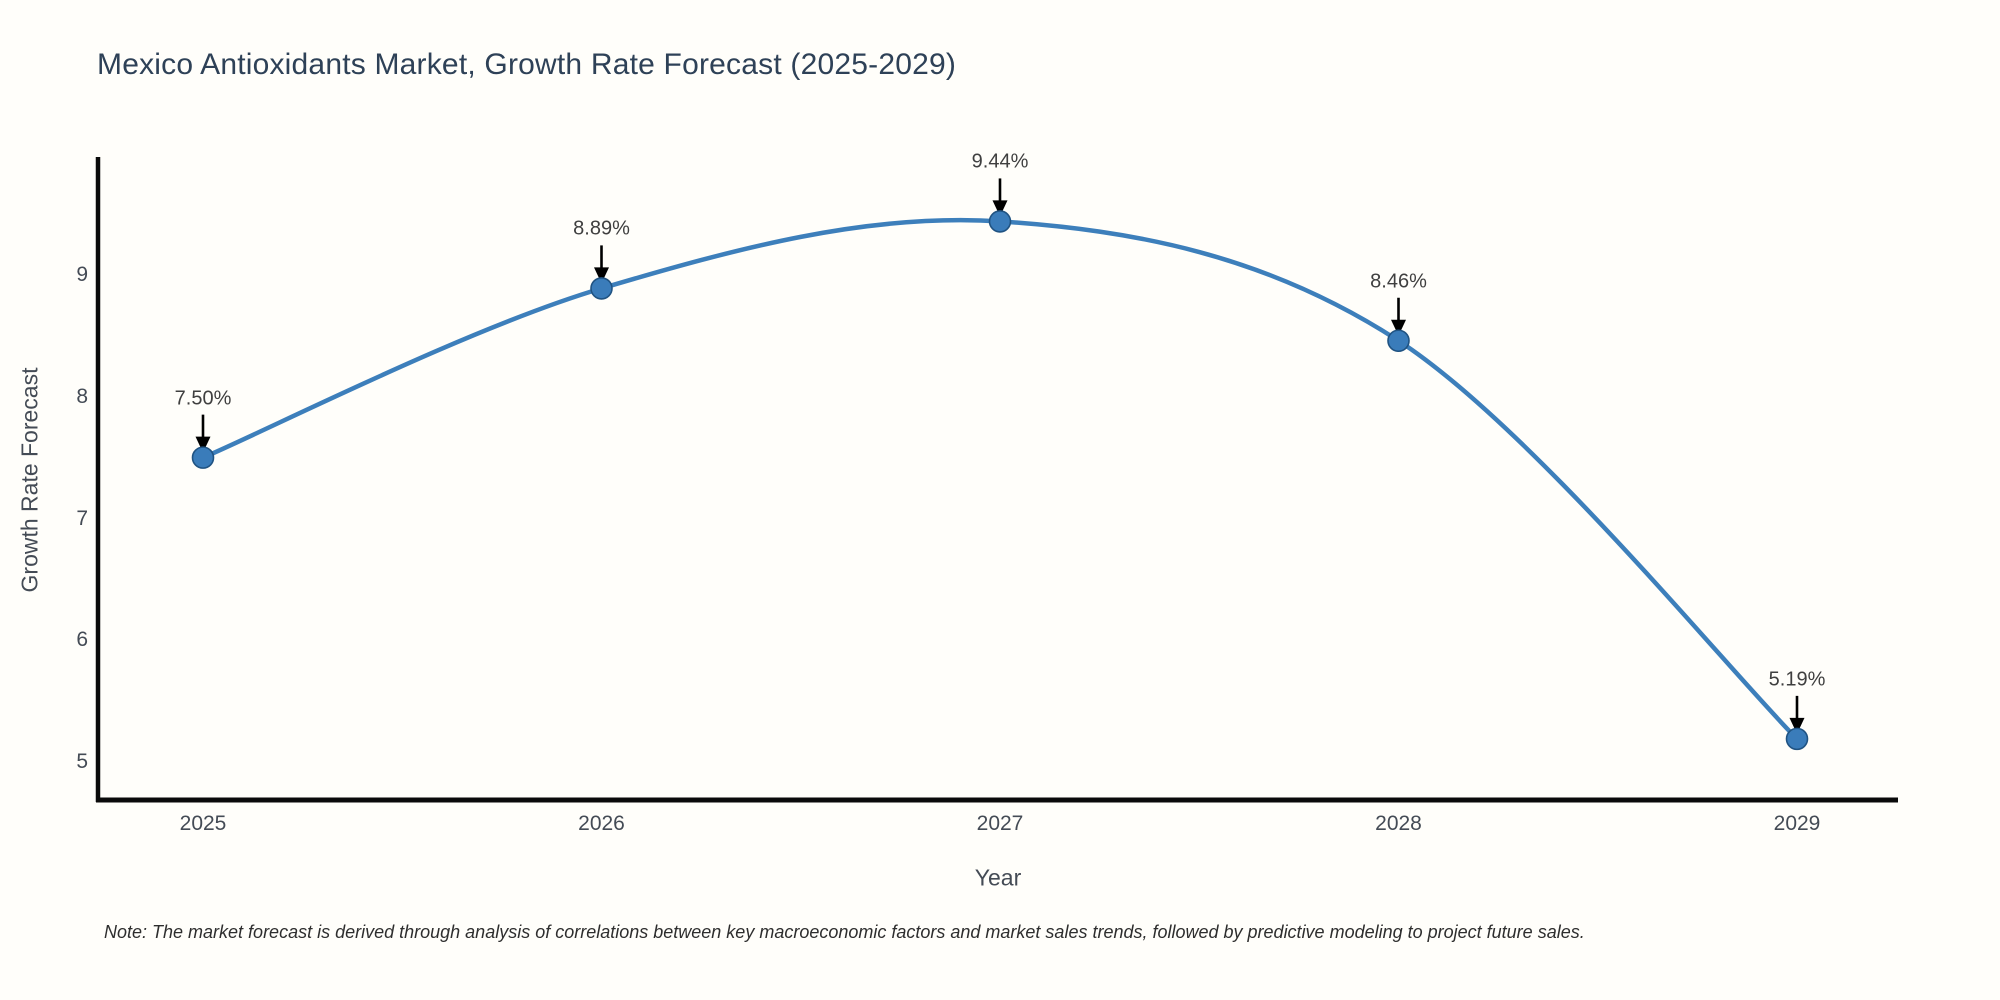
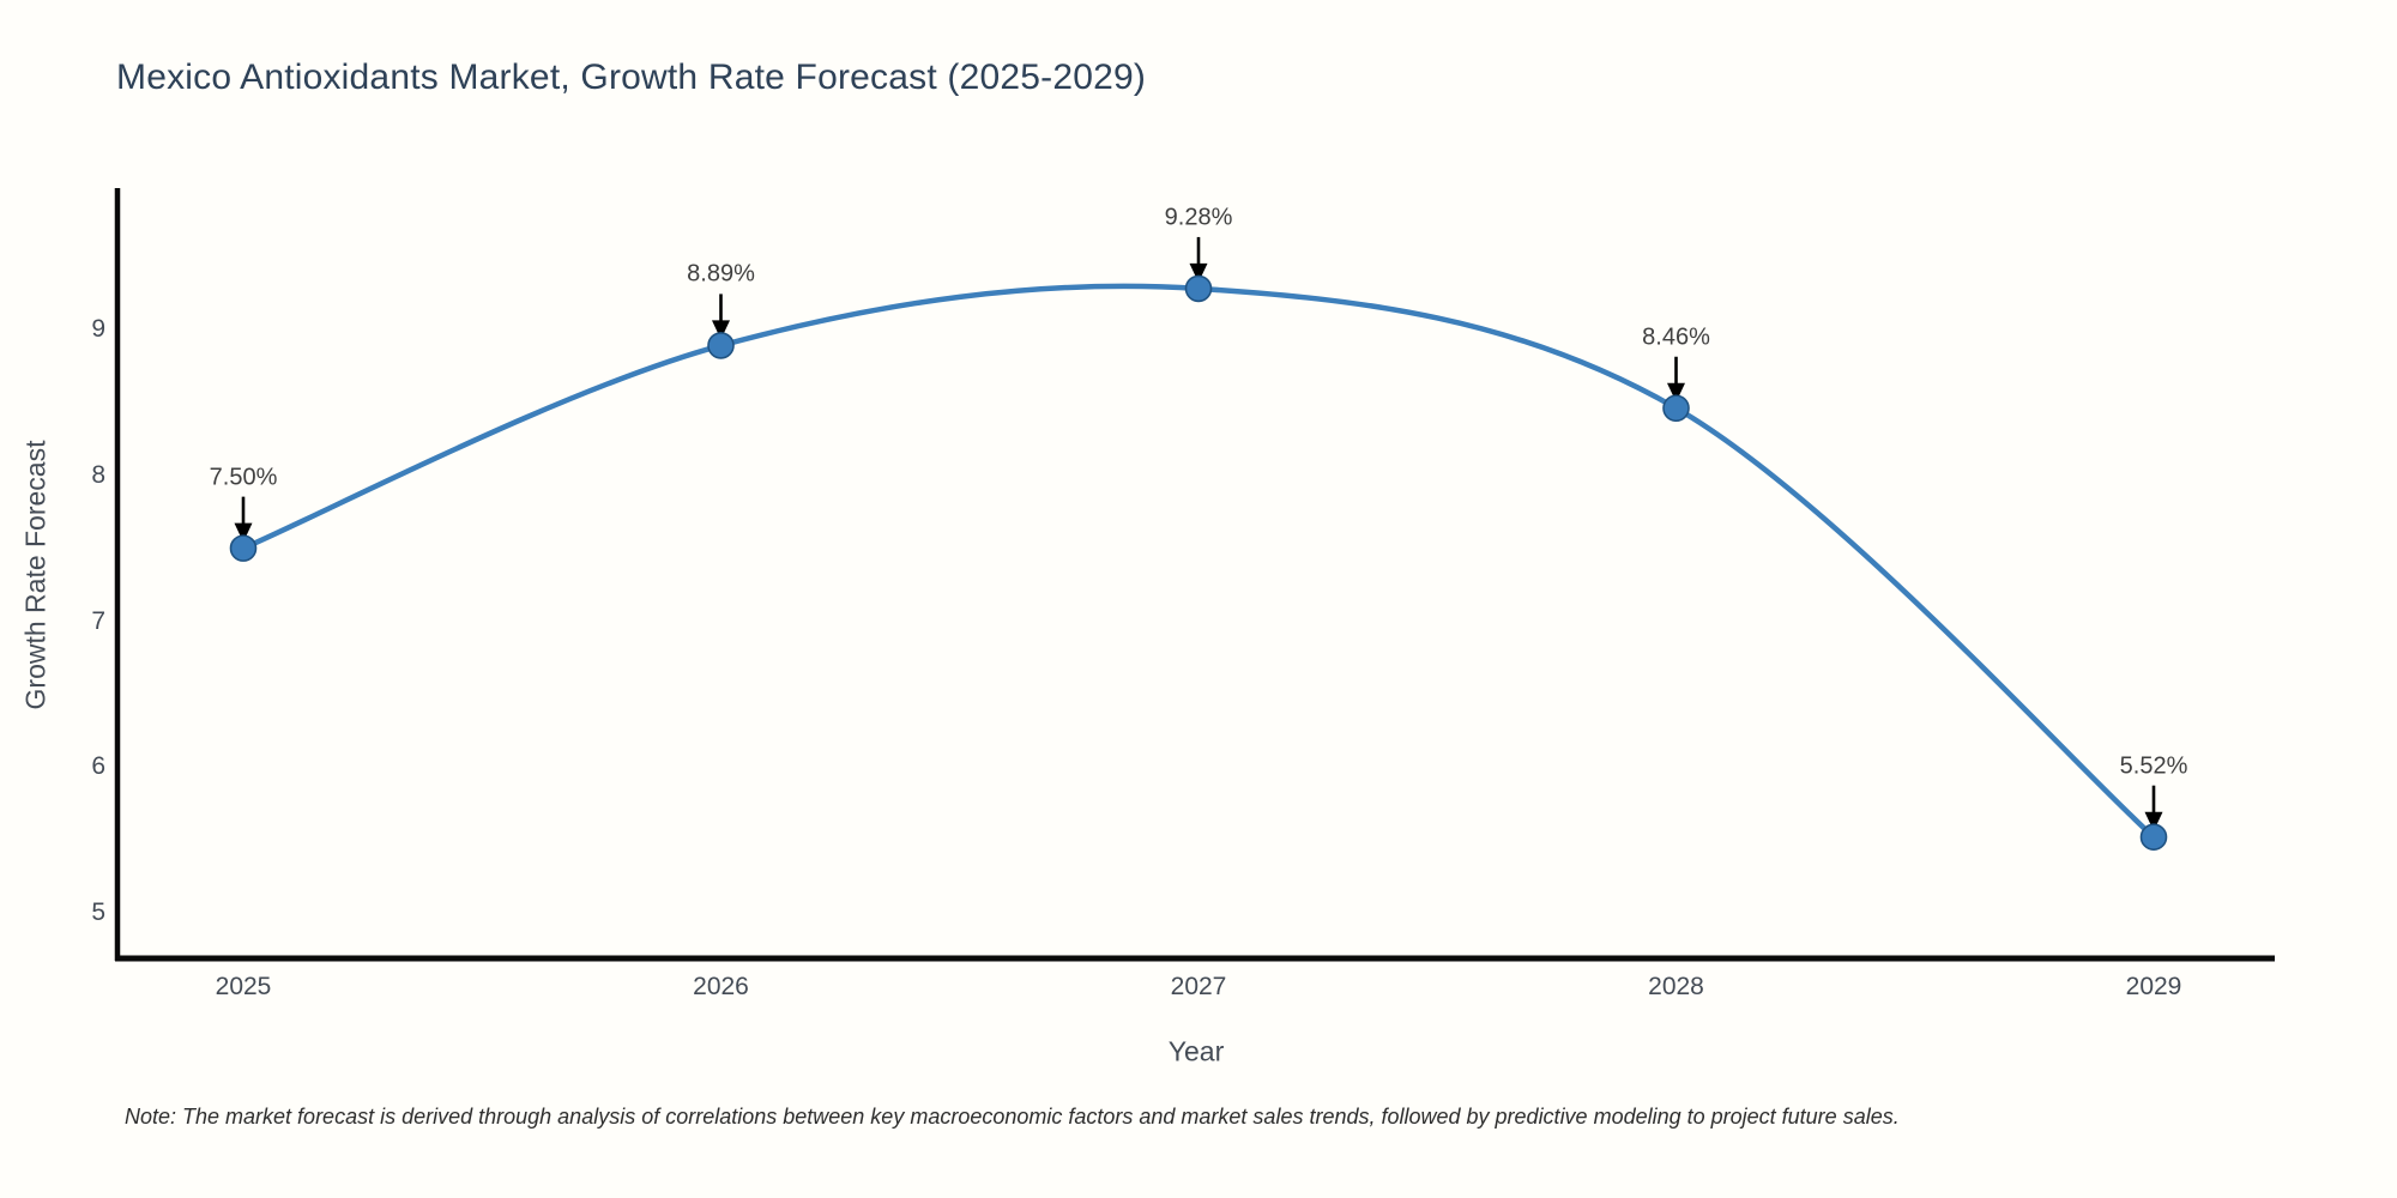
2027: 9.44% -> 9.28%
2029: 5.19% -> 5.52%
